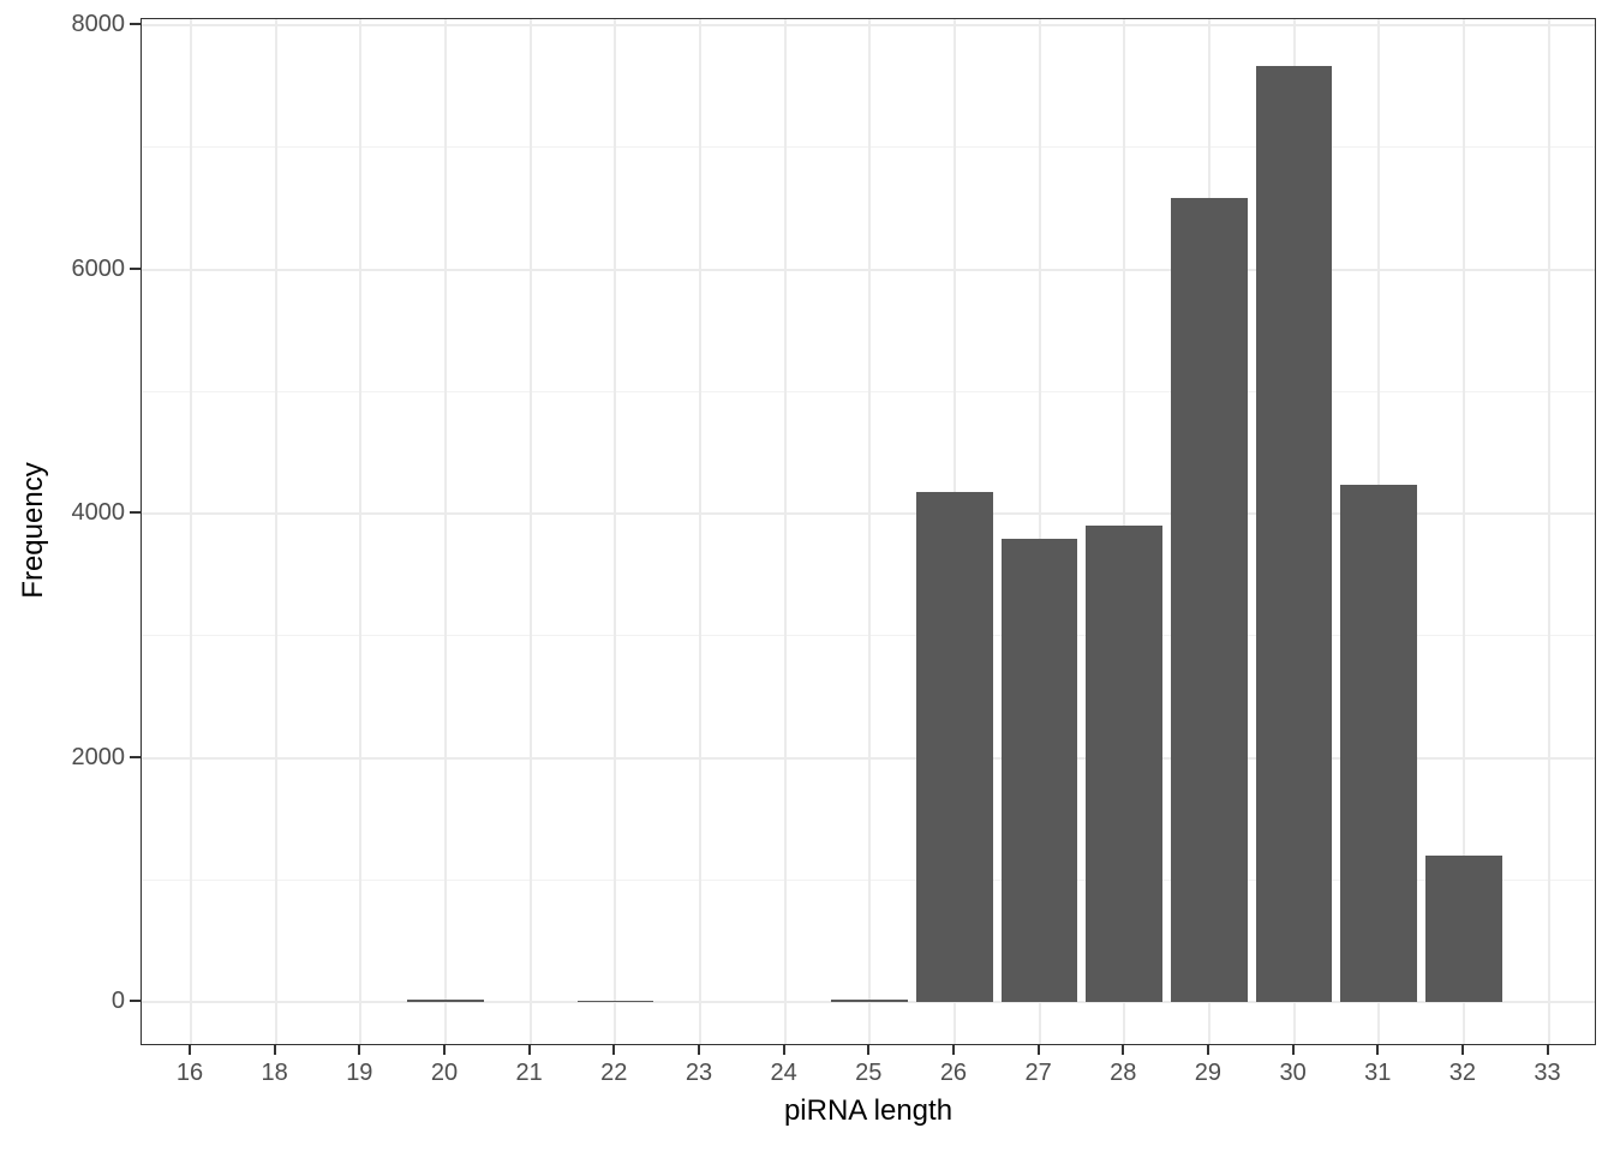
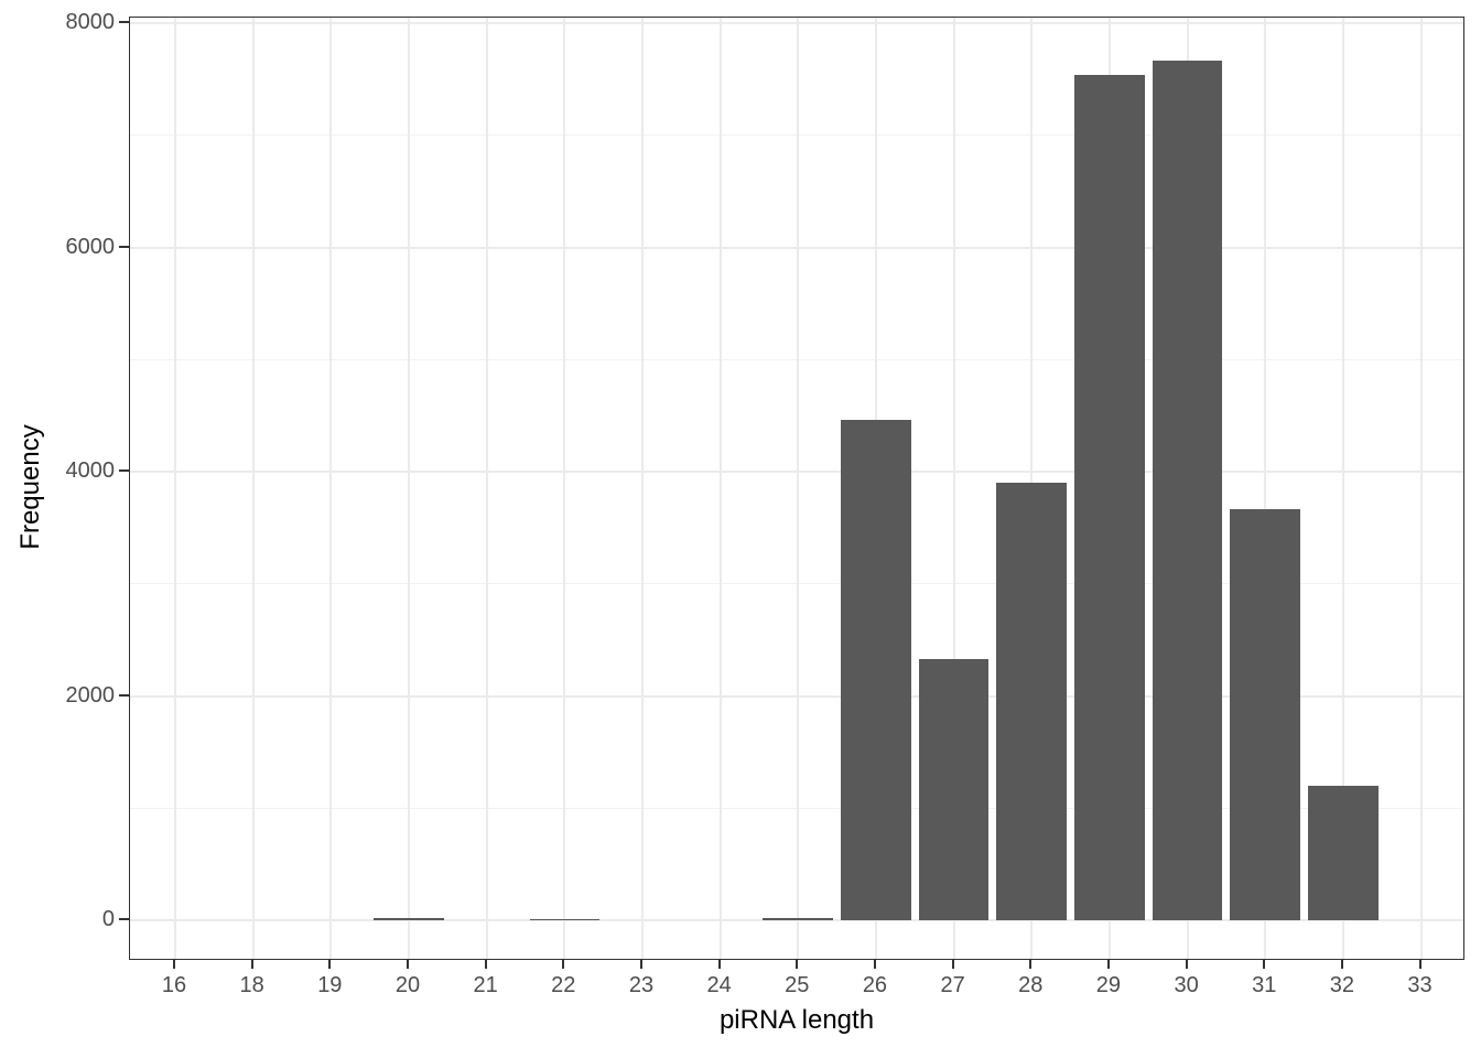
26: 4180 -> 4460
27: 3790 -> 2330
29: 6580 -> 7540
31: 4240 -> 3670
